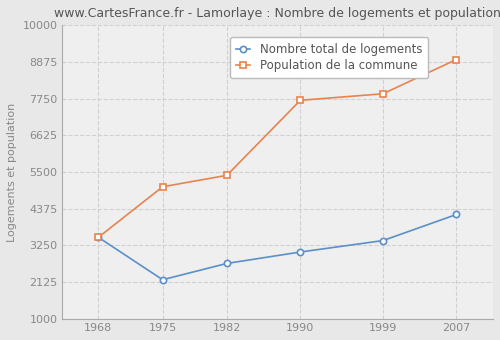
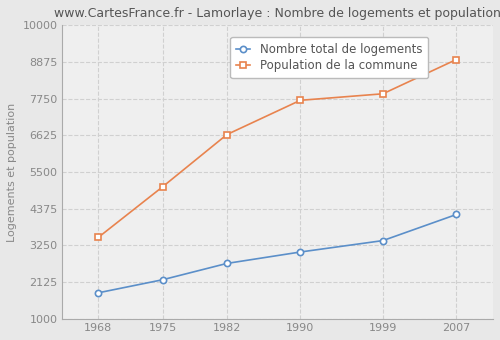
Nombre total de logements/1968: 3500 -> 1800
Population de la commune/1982: 5400 -> 6650
